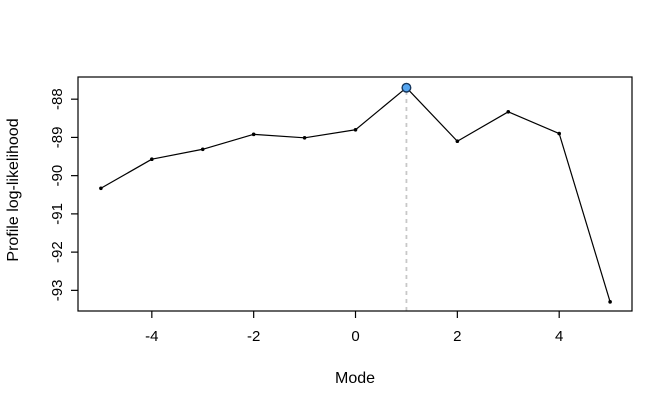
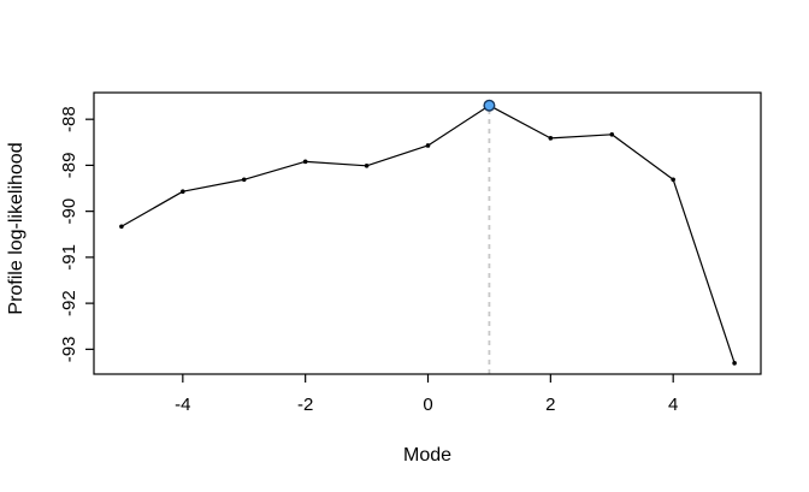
0: -88.8 -> -88.6
2: -89.1 -> -88.4
4: -88.9 -> -89.3
